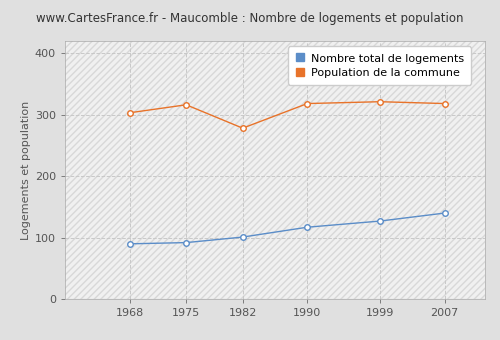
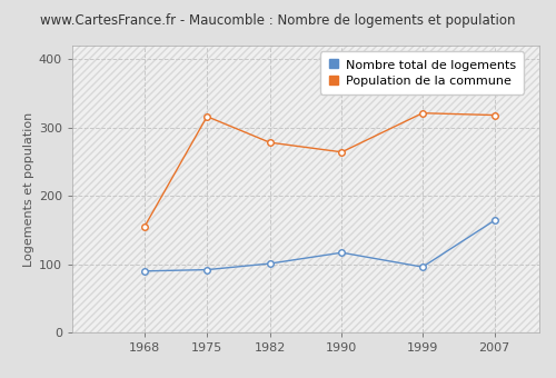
Population de la commune/1968: 303 -> 154
Population de la commune/1990: 318 -> 264
Nombre total de logements/1999: 127 -> 96
Nombre total de logements/2007: 140 -> 164
